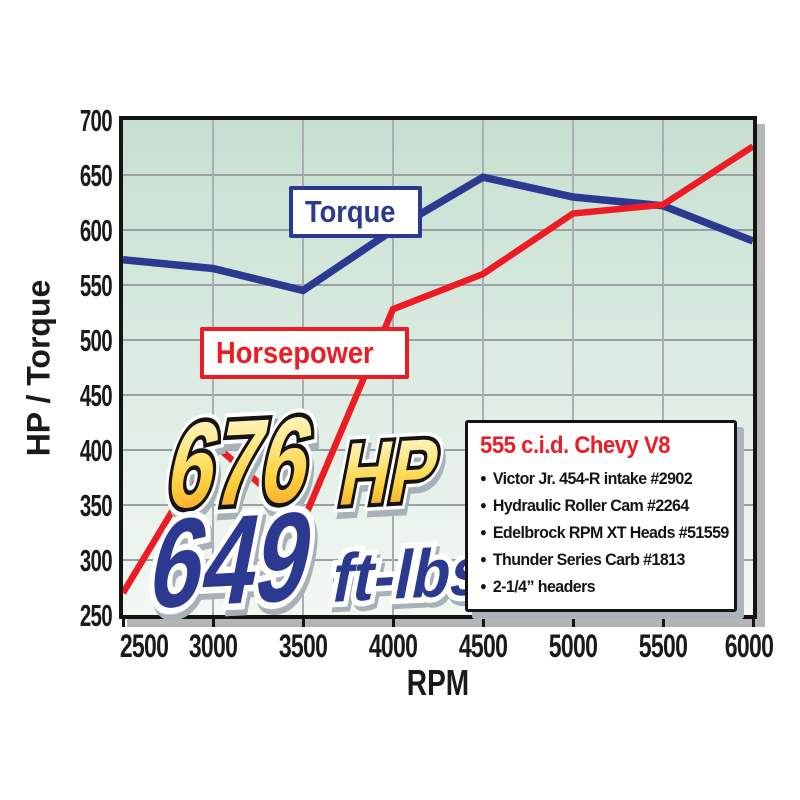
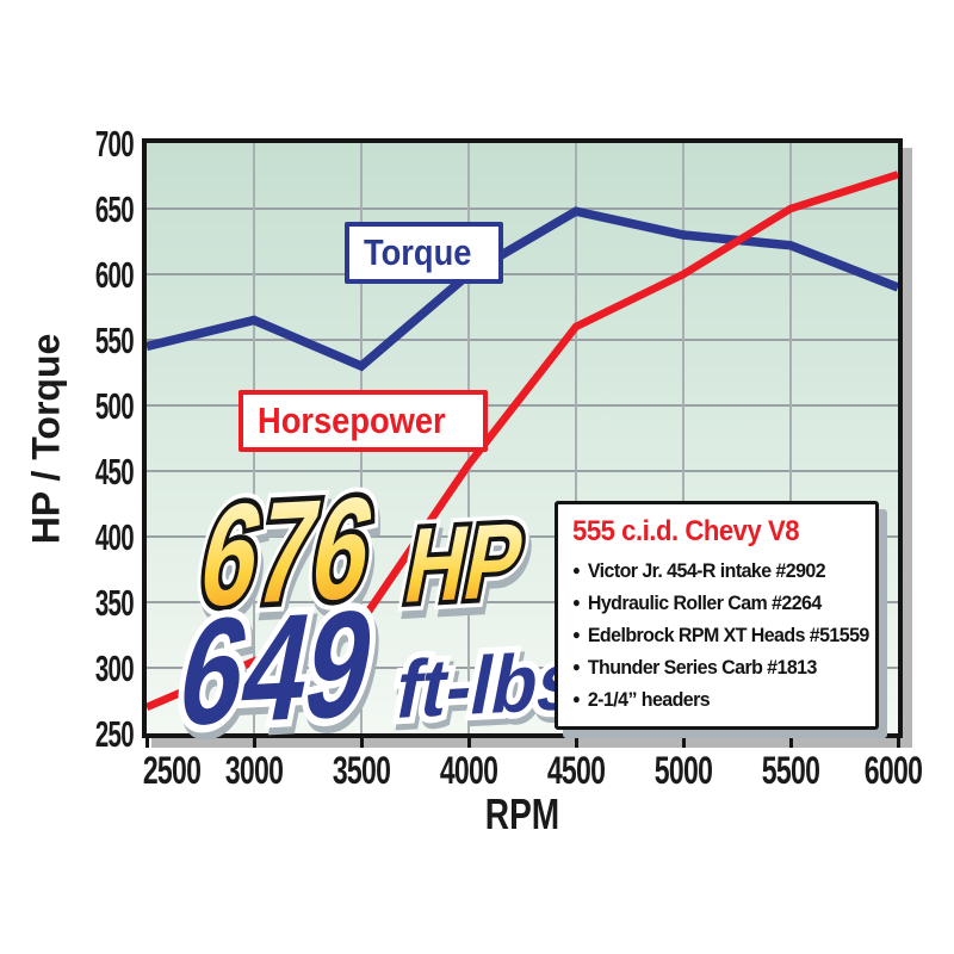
Torque/2500: 573 -> 545
Horsepower/3000: 406 -> 305
Torque/3500: 545 -> 530
Horsepower/4000: 528 -> 455
Horsepower/5000: 615 -> 600
Horsepower/5500: 623 -> 650
